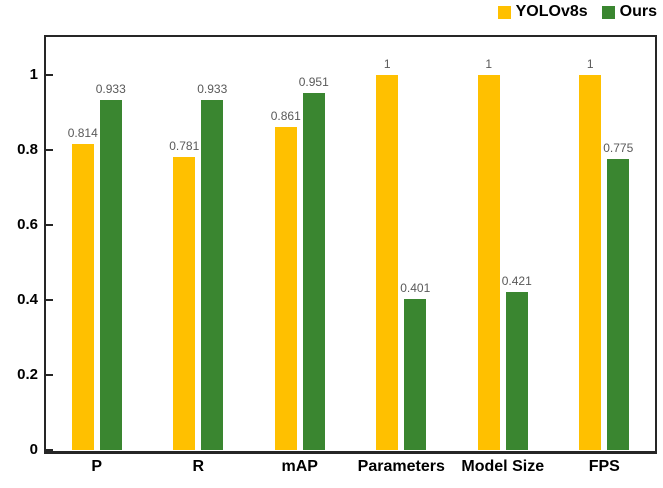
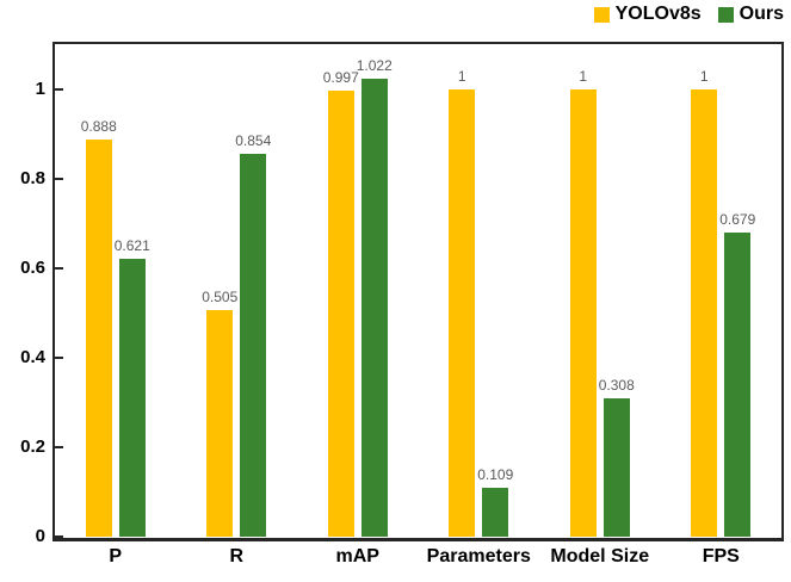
YOLOv8s/P: 0.814 -> 0.888
Ours/P: 0.933 -> 0.621
YOLOv8s/R: 0.781 -> 0.505
Ours/R: 0.933 -> 0.854
YOLOv8s/mAP: 0.861 -> 0.997
Ours/mAP: 0.951 -> 1.022
Ours/Parameters: 0.401 -> 0.109
Ours/Model Size: 0.421 -> 0.308
Ours/FPS: 0.775 -> 0.679
